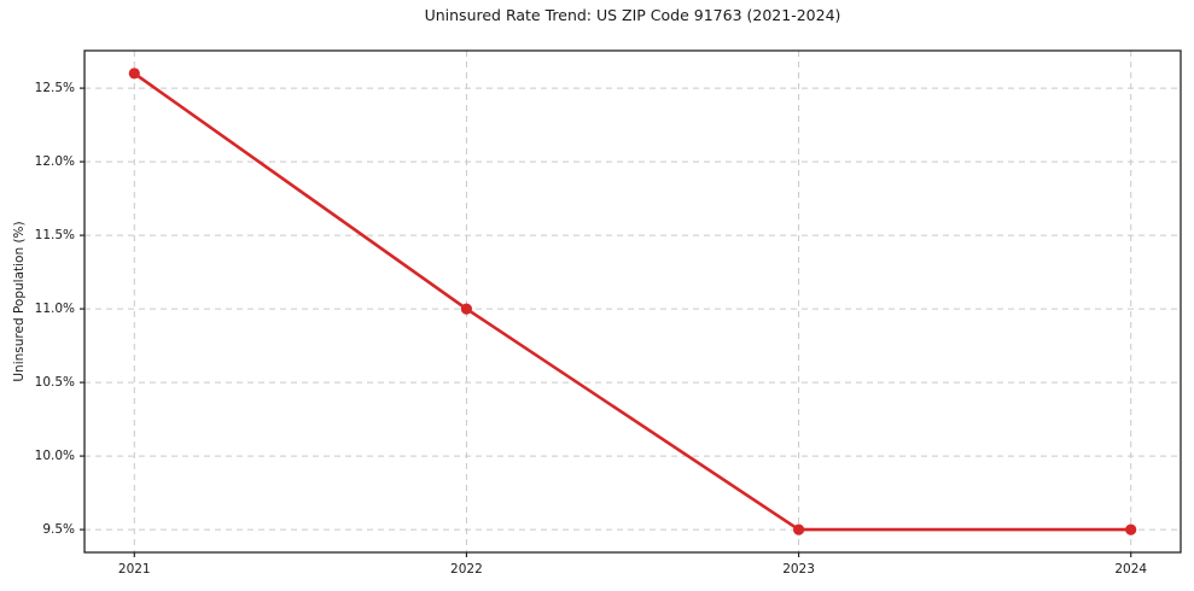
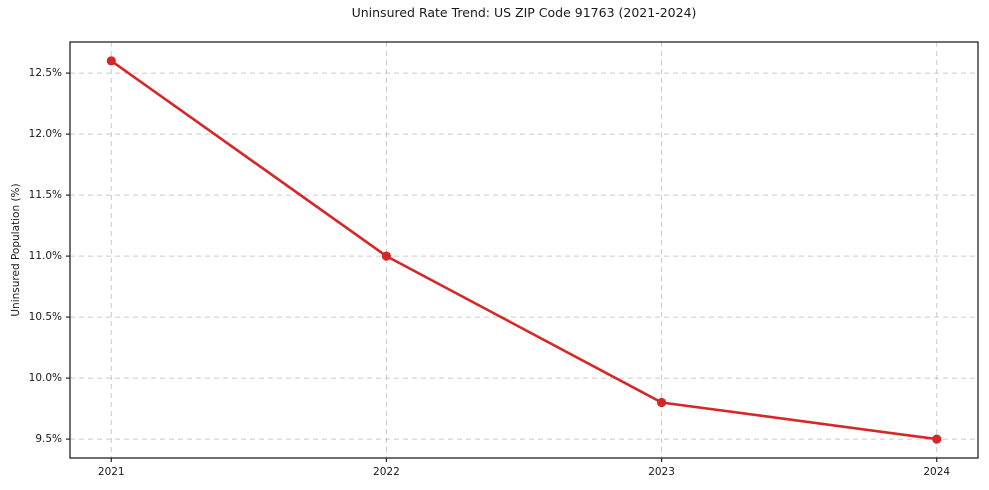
2023: 9.5% -> 9.8%
